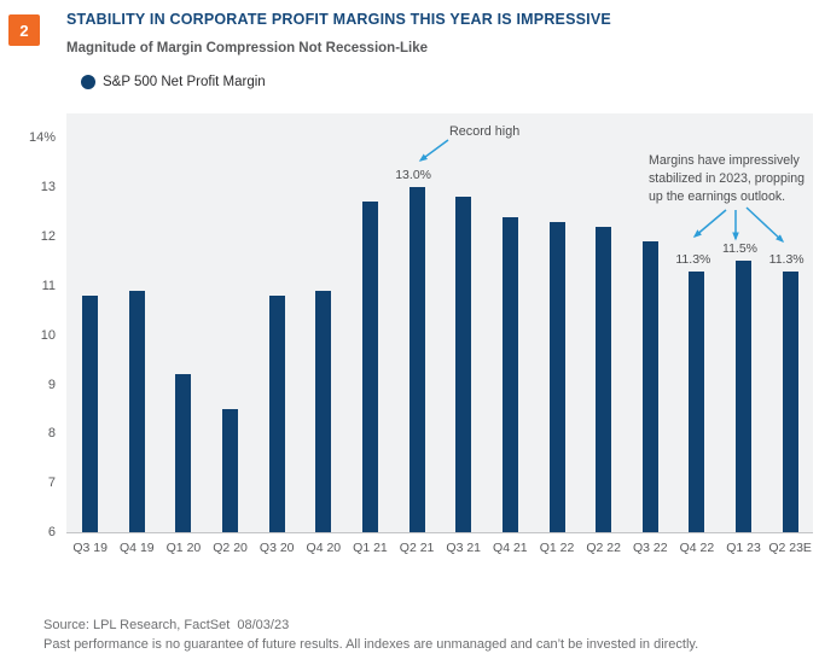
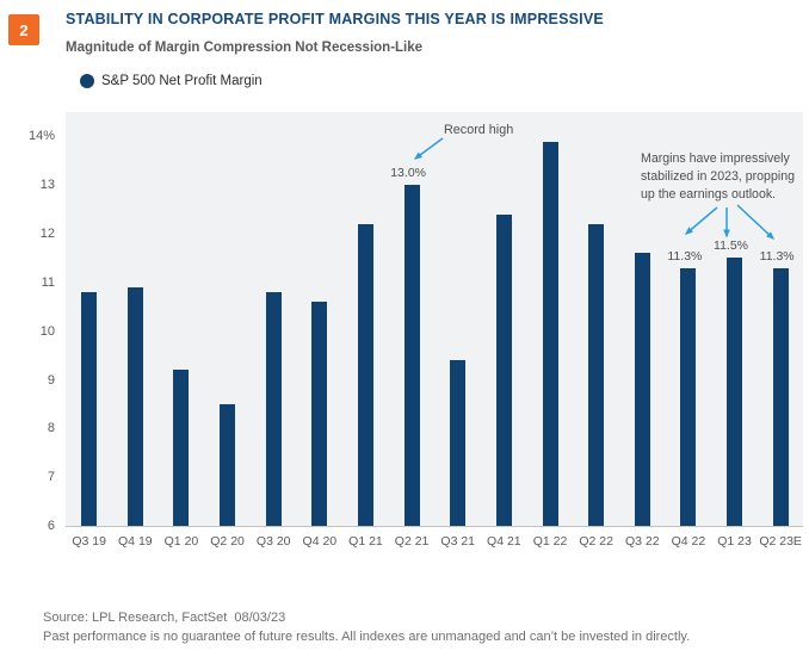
Q4 20: 10.9% -> 10.6%
Q1 21: 12.7% -> 12.2%
Q3 21: 12.8% -> 9.4%
Q1 22: 12.3% -> 13.9%
Q3 22: 11.9% -> 11.6%
